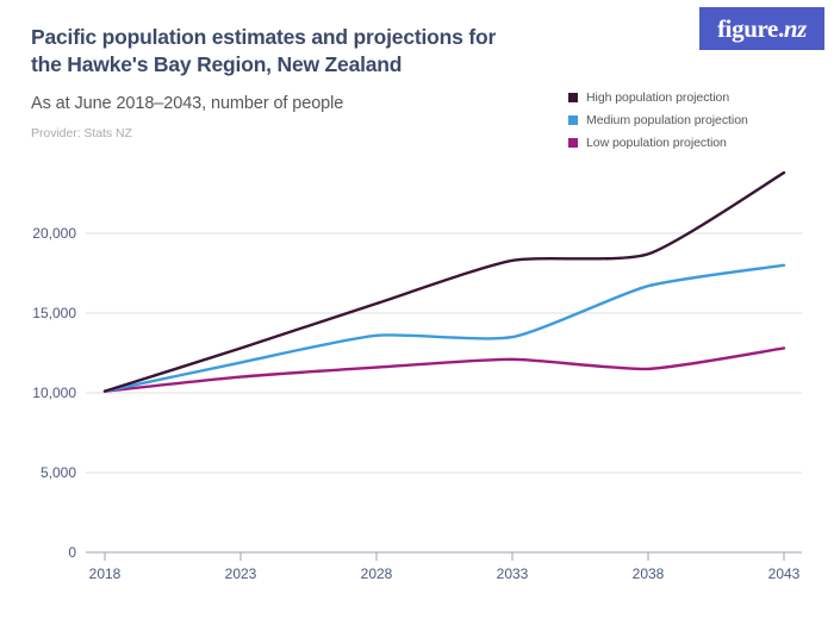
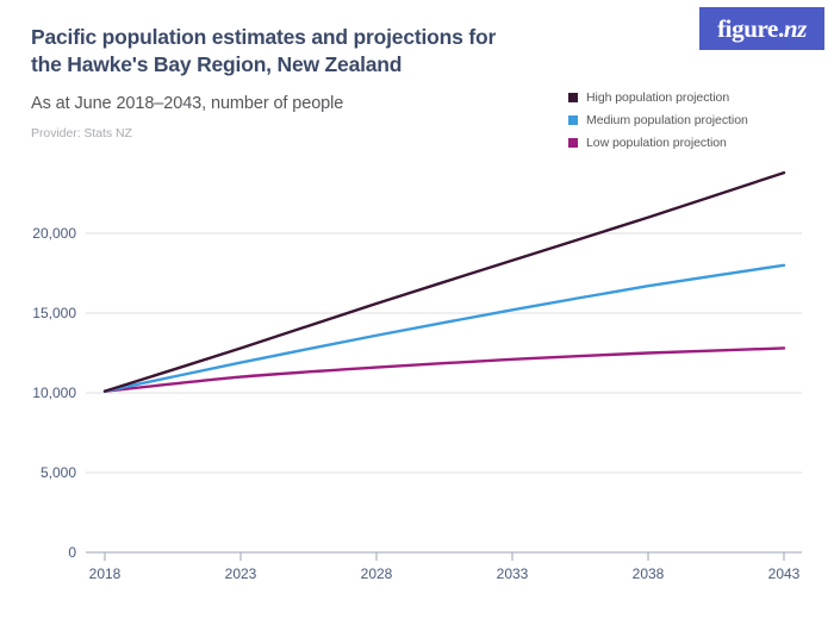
Medium population projection/2033: 13500 -> 15200
High population projection/2038: 18700 -> 21000
Low population projection/2038: 11500 -> 12500
